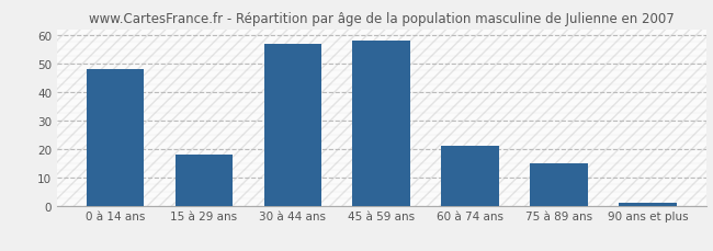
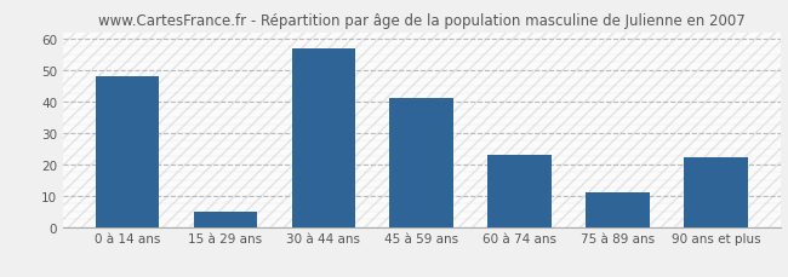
15 à 29 ans: 18 -> 5
45 à 59 ans: 58 -> 41
60 à 74 ans: 21 -> 23
75 à 89 ans: 15 -> 11
90 ans et plus: 1 -> 22
